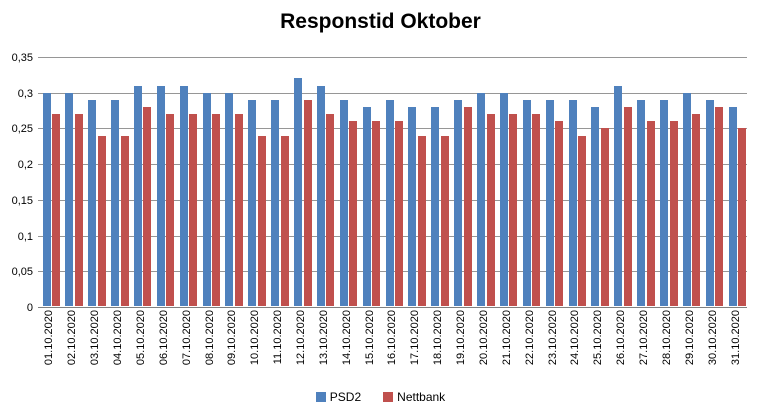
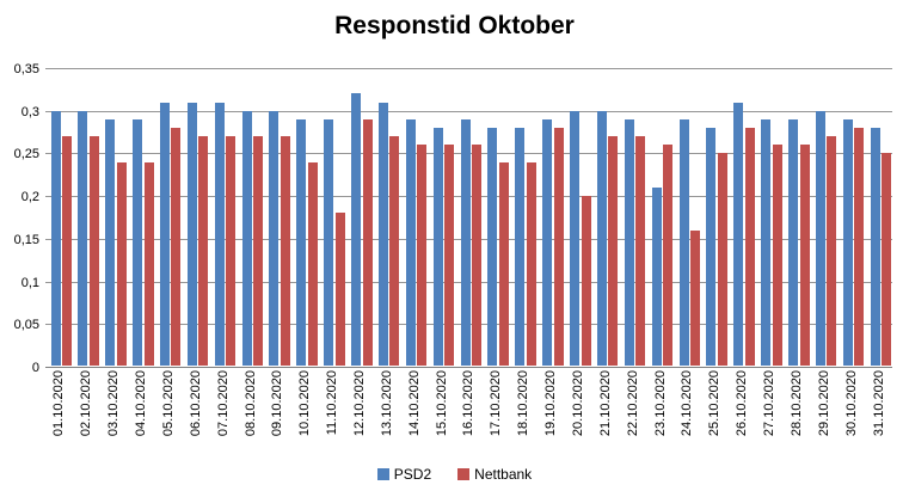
Nettbank/11.10.2020: 0,24 -> 0,18
Nettbank/20.10.2020: 0,27 -> 0,20
PSD2/23.10.2020: 0,29 -> 0,21
Nettbank/24.10.2020: 0,24 -> 0,16
